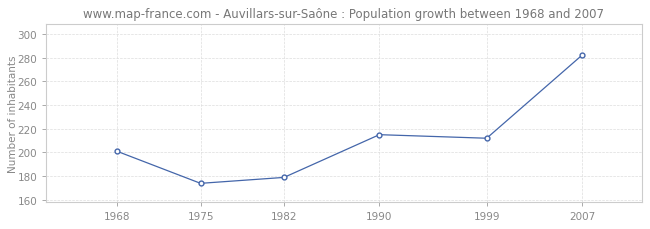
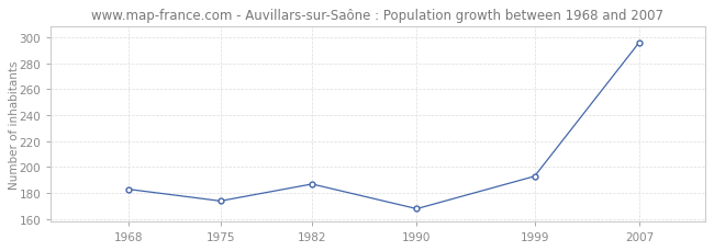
1968: 201 -> 183
1982: 179 -> 187
1990: 215 -> 168
1999: 212 -> 193
2007: 282 -> 296
